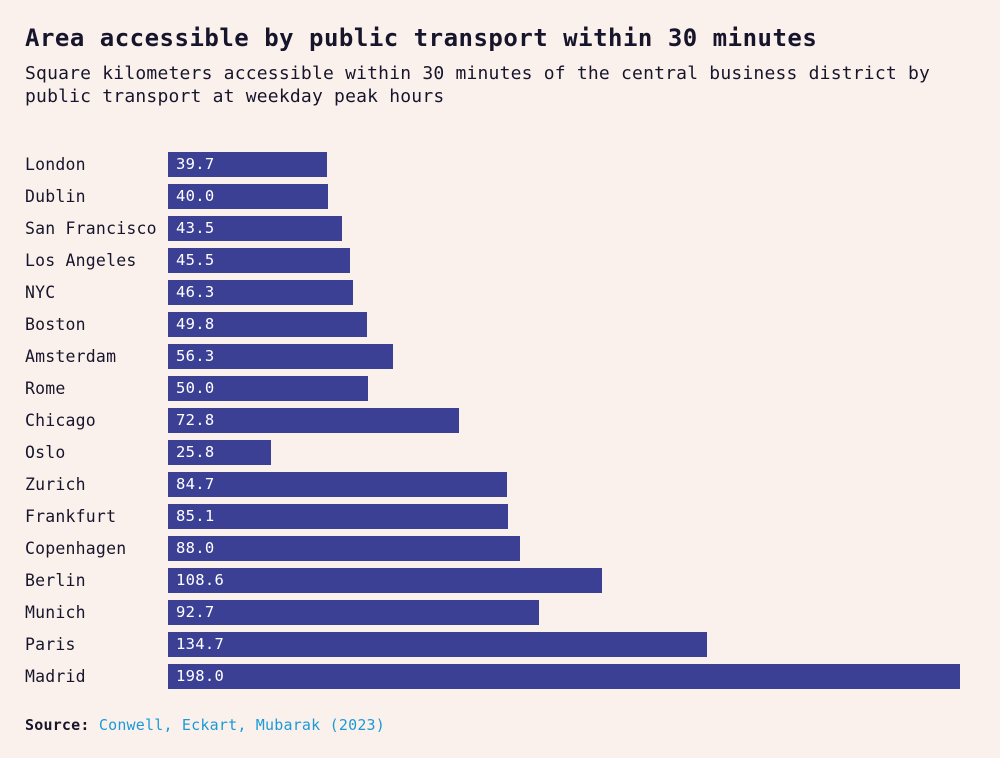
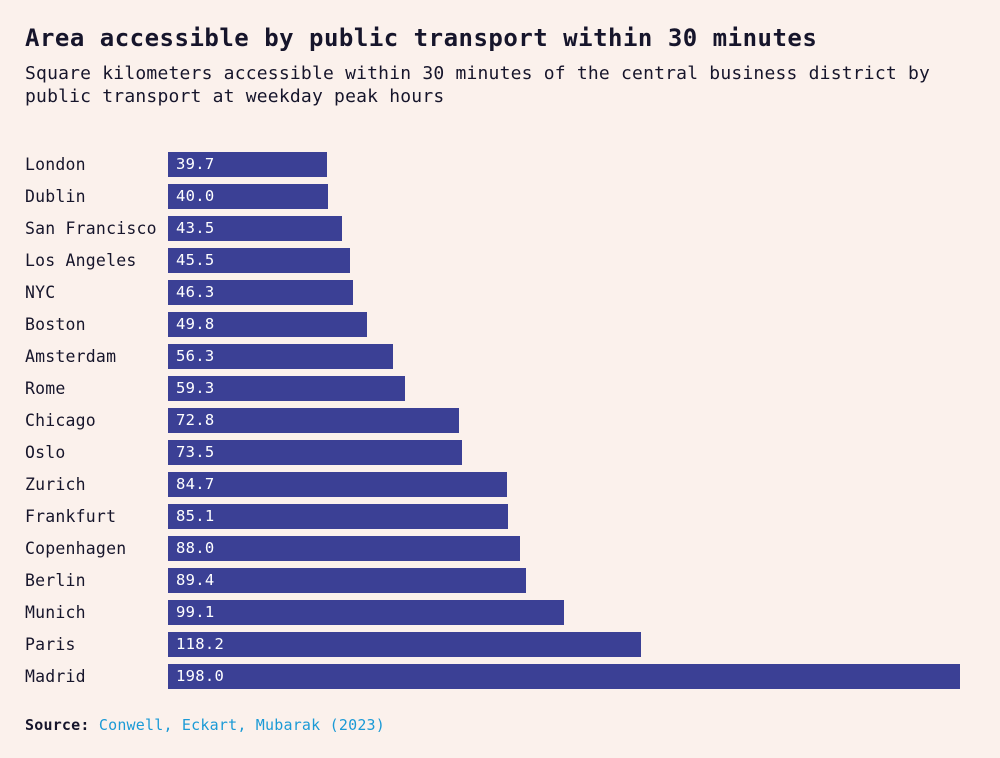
Rome: 50.0 -> 59.3
Oslo: 25.8 -> 73.5
Berlin: 108.6 -> 89.4
Munich: 92.7 -> 99.1
Paris: 134.7 -> 118.2
